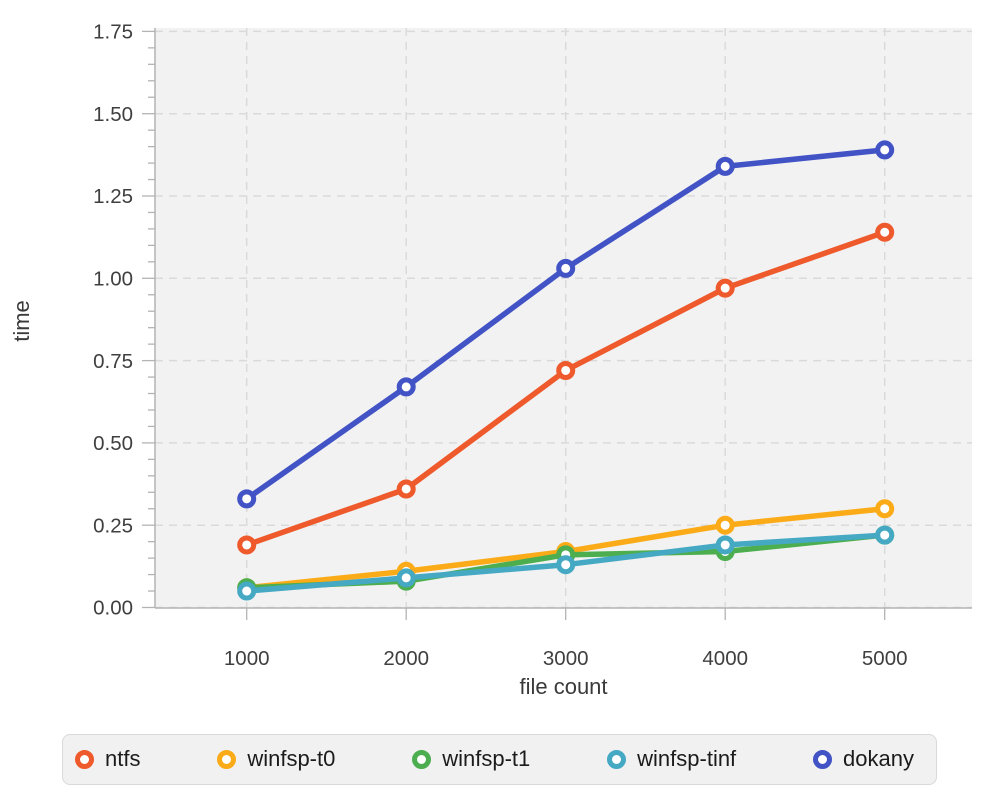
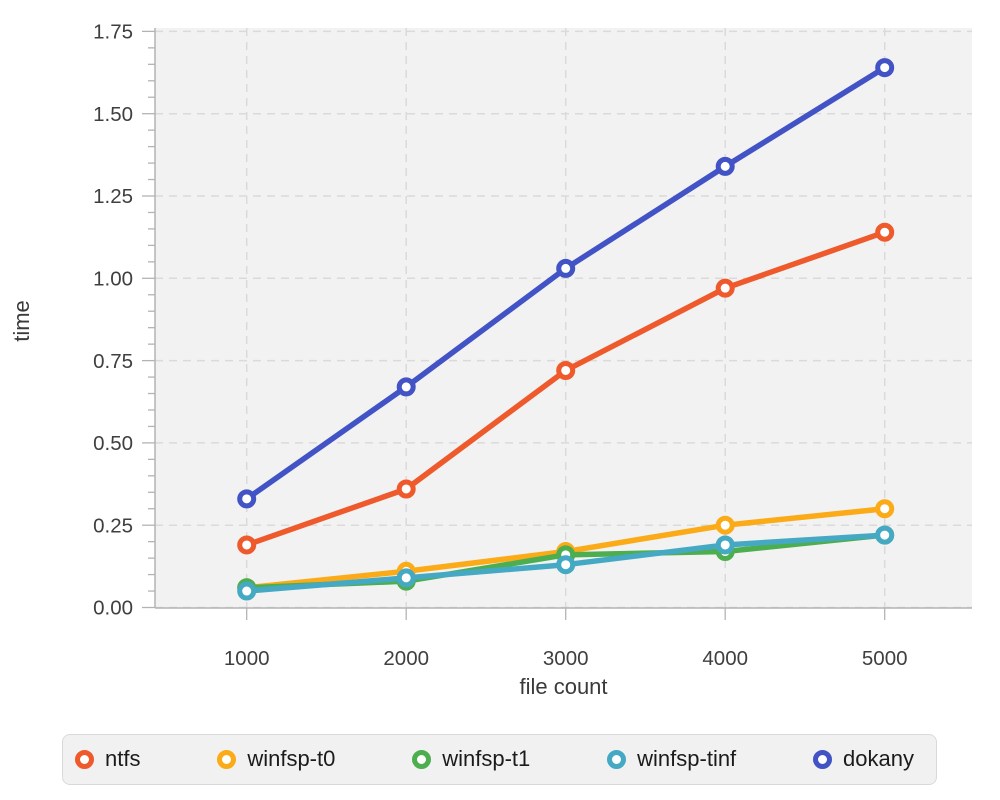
dokany/5000: 1.39 -> 1.64
